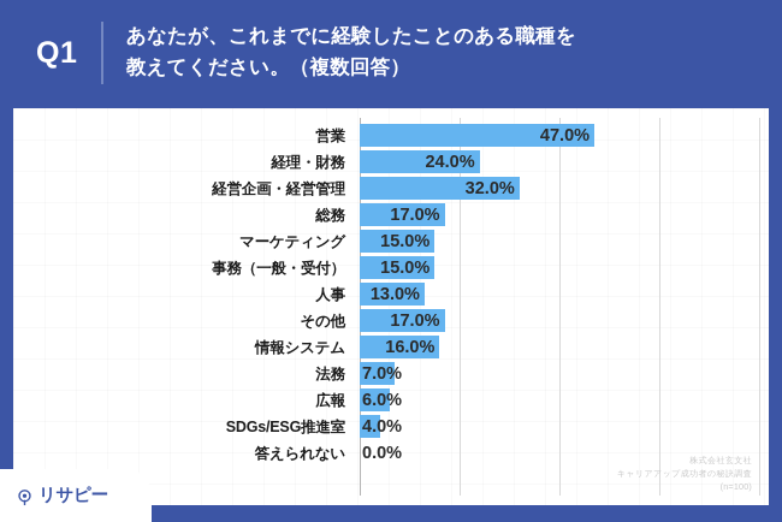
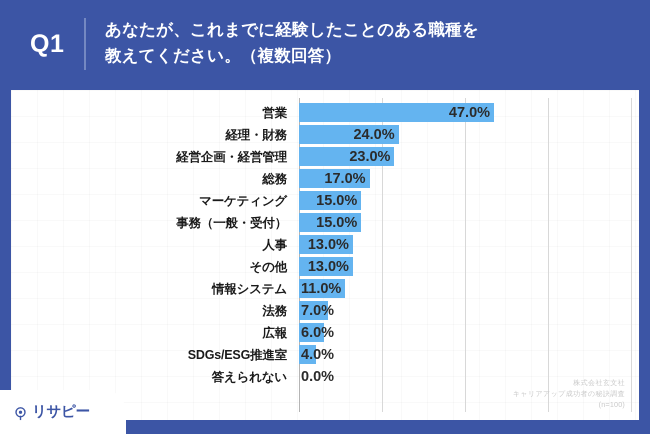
経営企画・経営管理: 32.0% -> 23.0%
その他: 17.0% -> 13.0%
情報システム: 16.0% -> 11.0%
